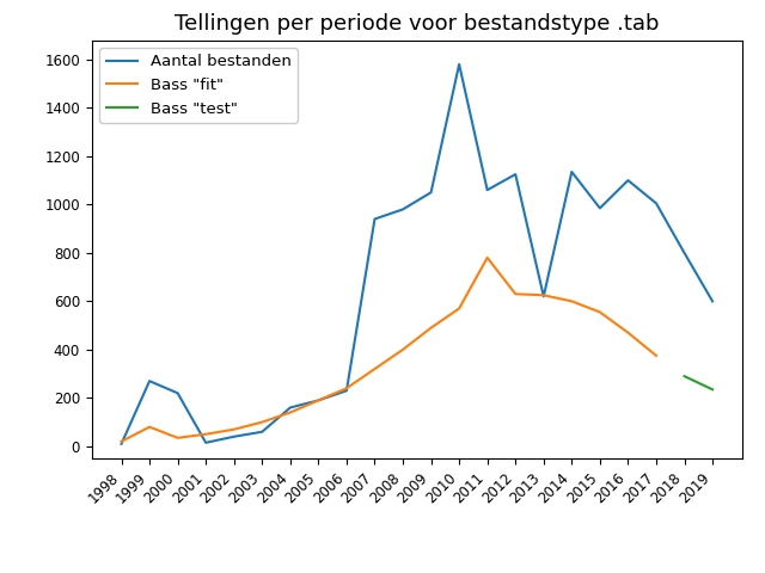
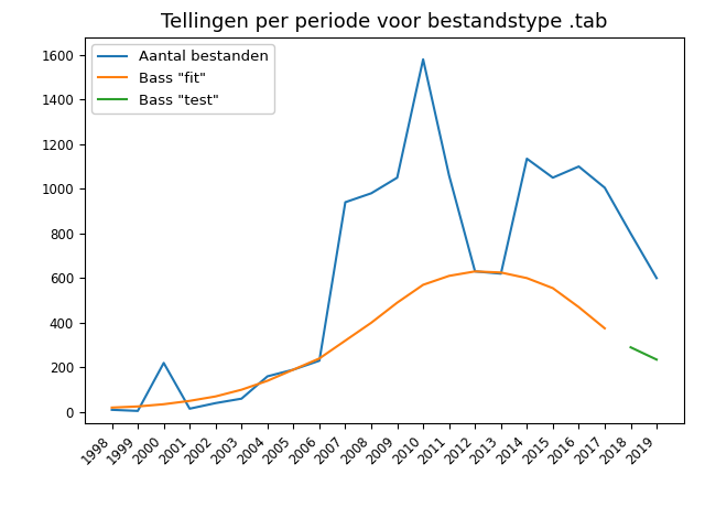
Aantal bestanden/1999: 270 -> 5
Bass "fit"/1999: 80 -> 25
Bass "fit"/2011: 780 -> 610
Aantal bestanden/2012: 1125 -> 630
Aantal bestanden/2015: 985 -> 1050
